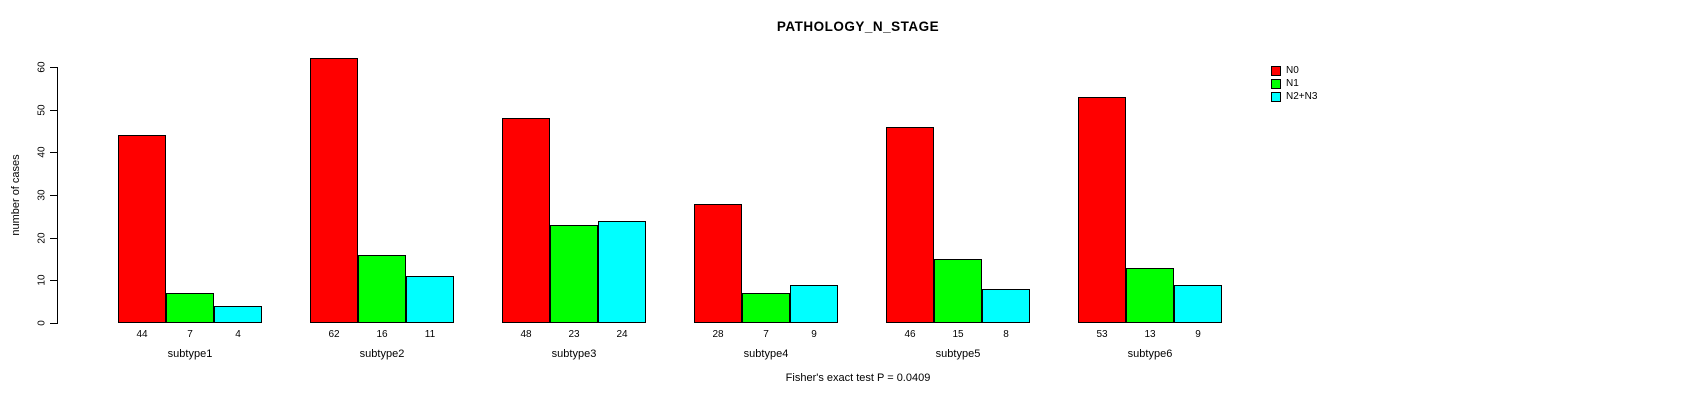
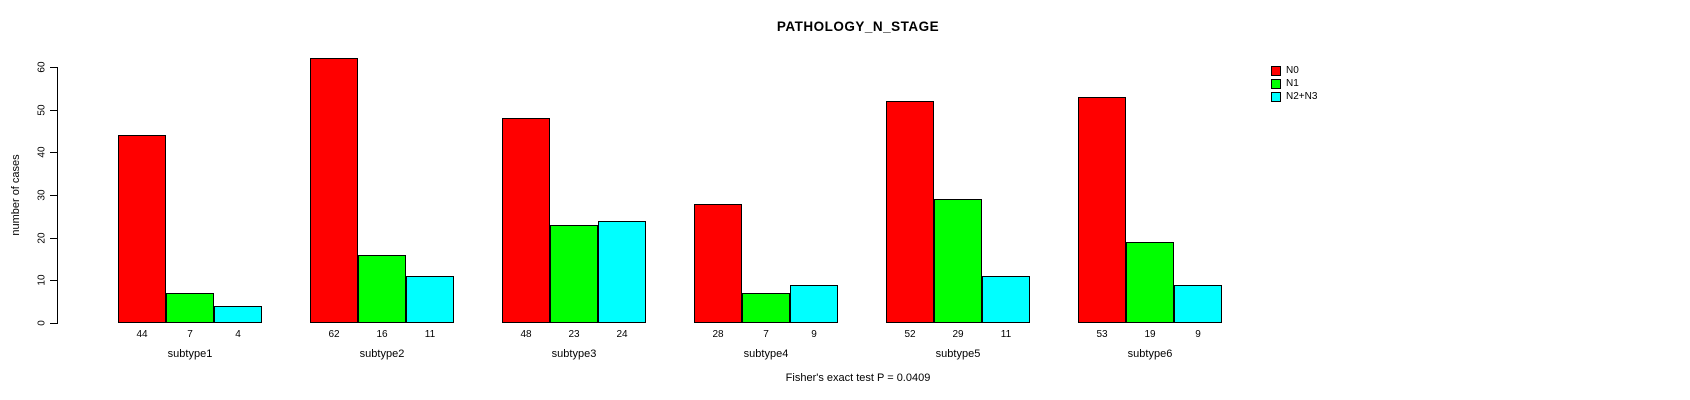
N0/subtype5: 46 -> 52
N1/subtype5: 15 -> 29
N2+N3/subtype5: 8 -> 11
N1/subtype6: 13 -> 19
